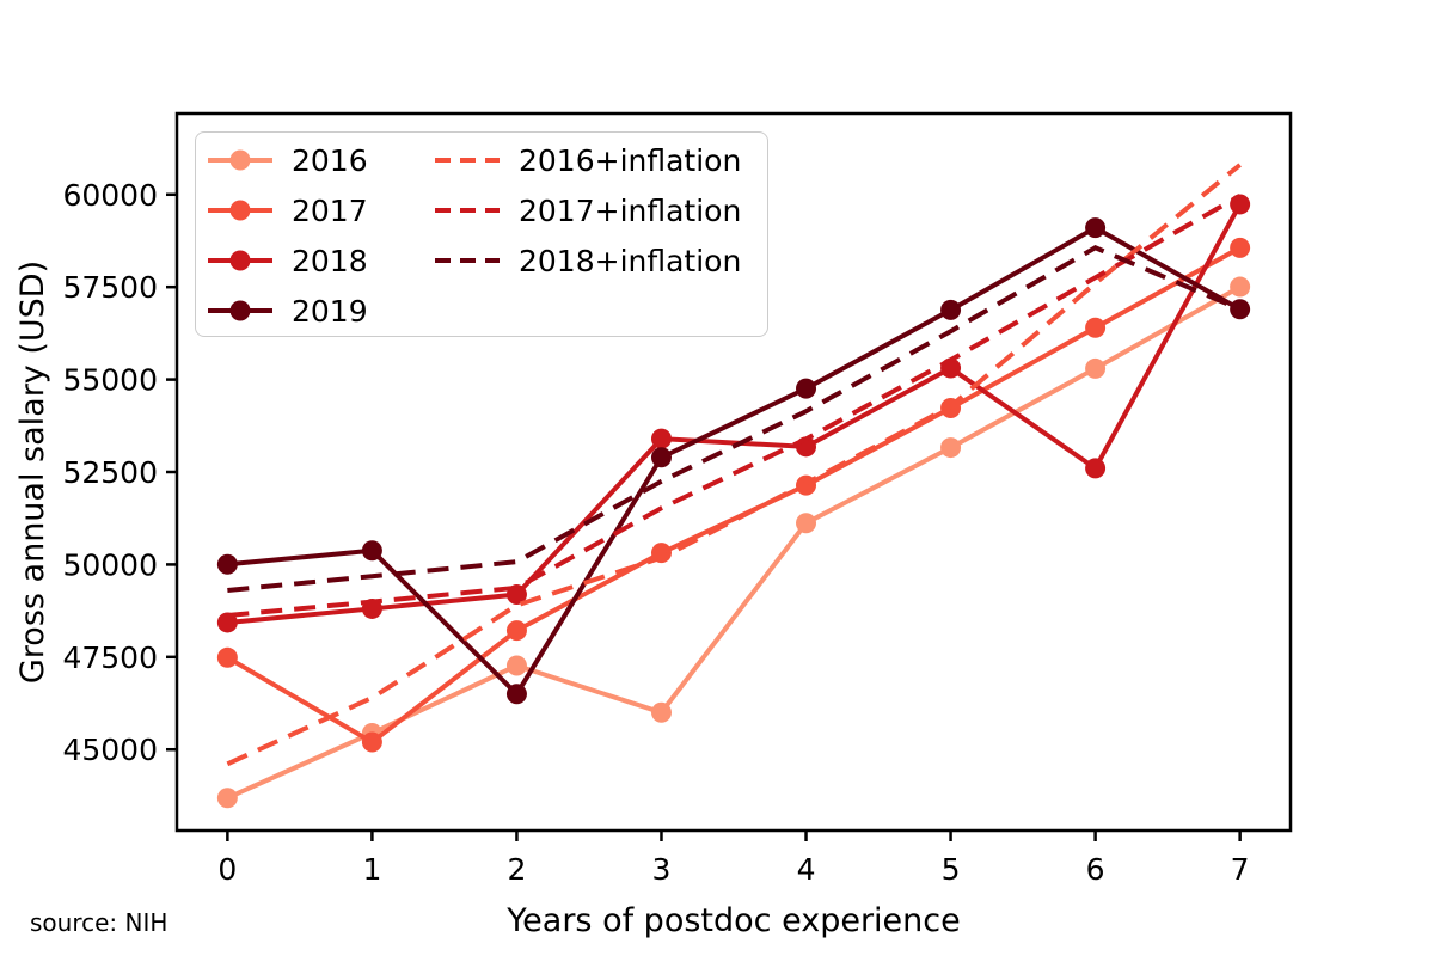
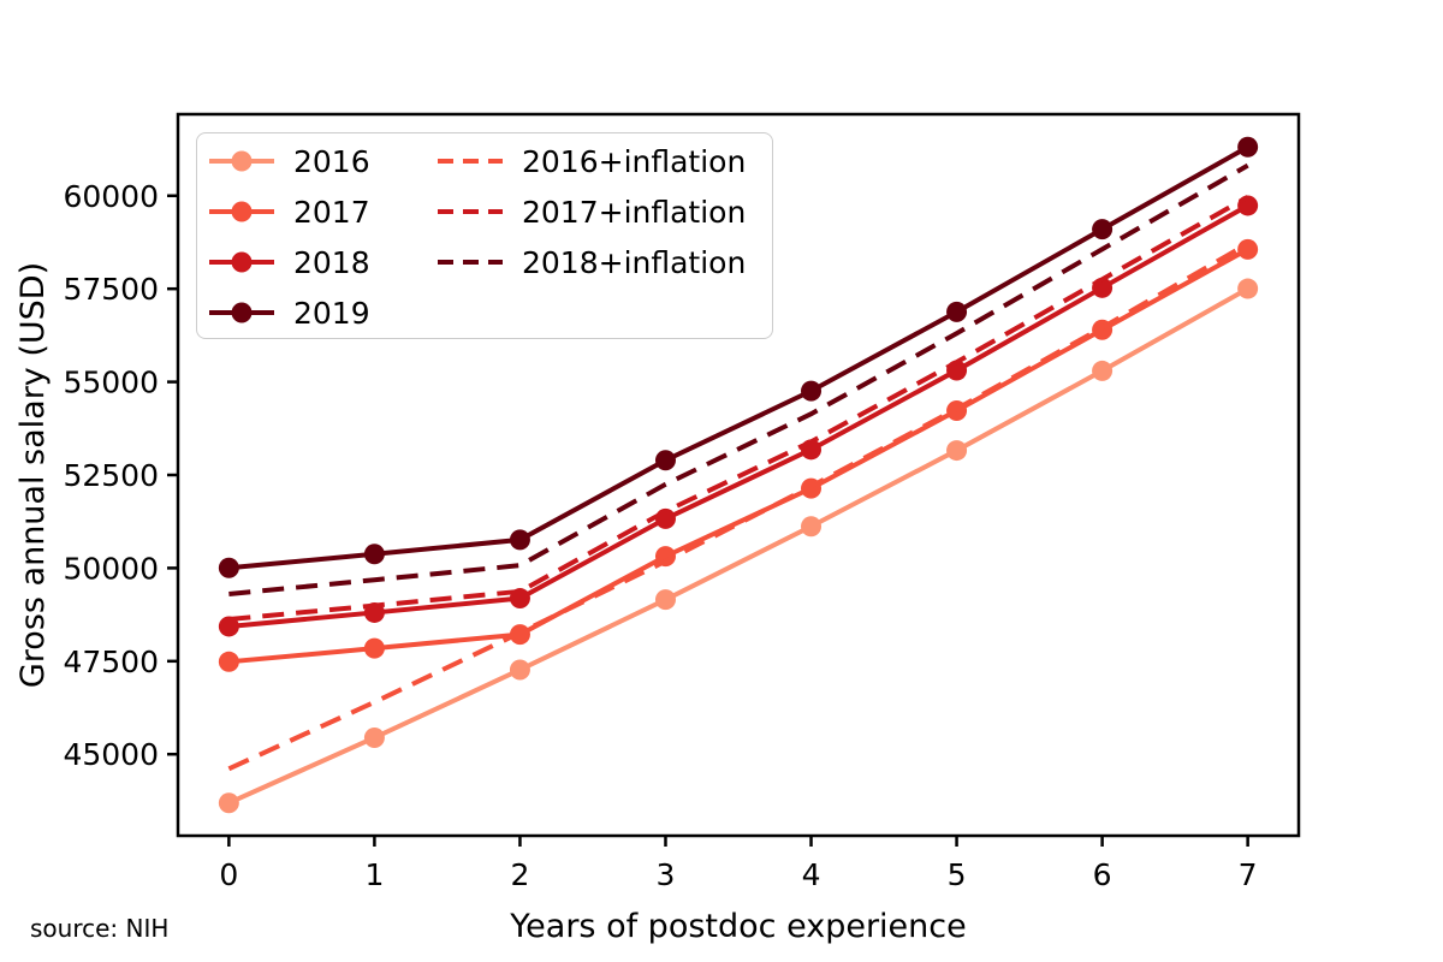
2017/1: 45200 -> 47800
2019/2: 46500 -> 50800
2016+inflation/2: 48900 -> 48300
2016/3: 46000 -> 49200
2018/3: 53400 -> 51300
2018/6: 52600 -> 57500
2016+inflation/6: 57600 -> 56500
2019/7: 56900 -> 61300
2016+inflation/7: 60800 -> 58700
2018+inflation/7: 56900 -> 60800
